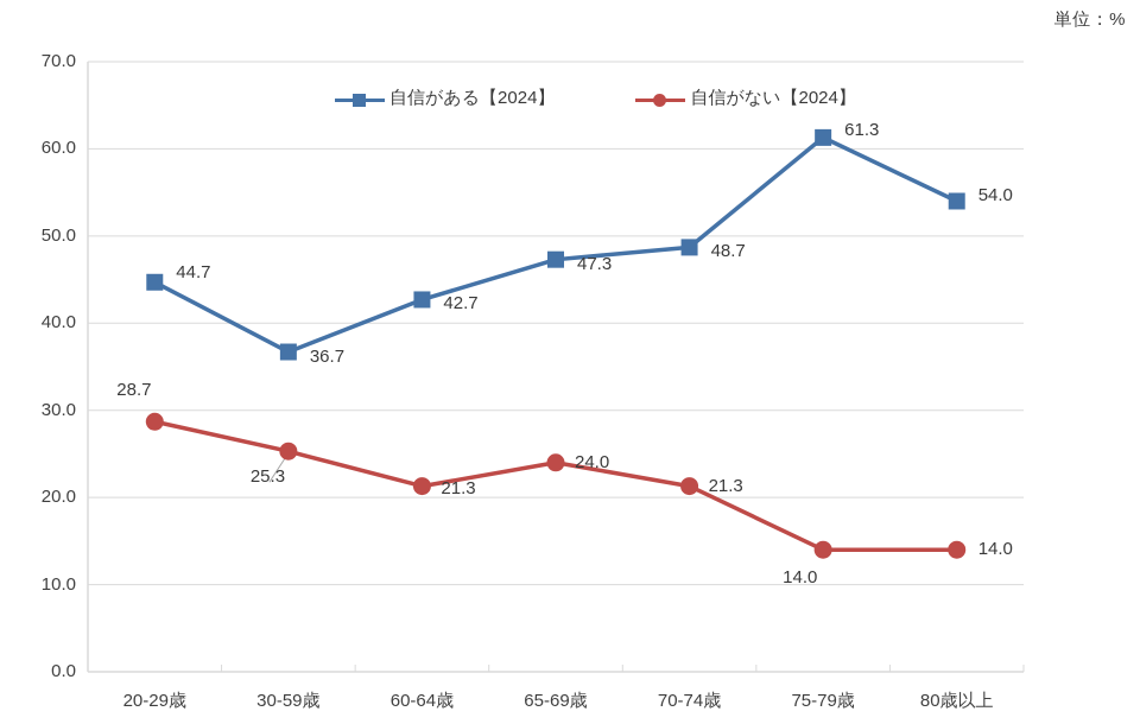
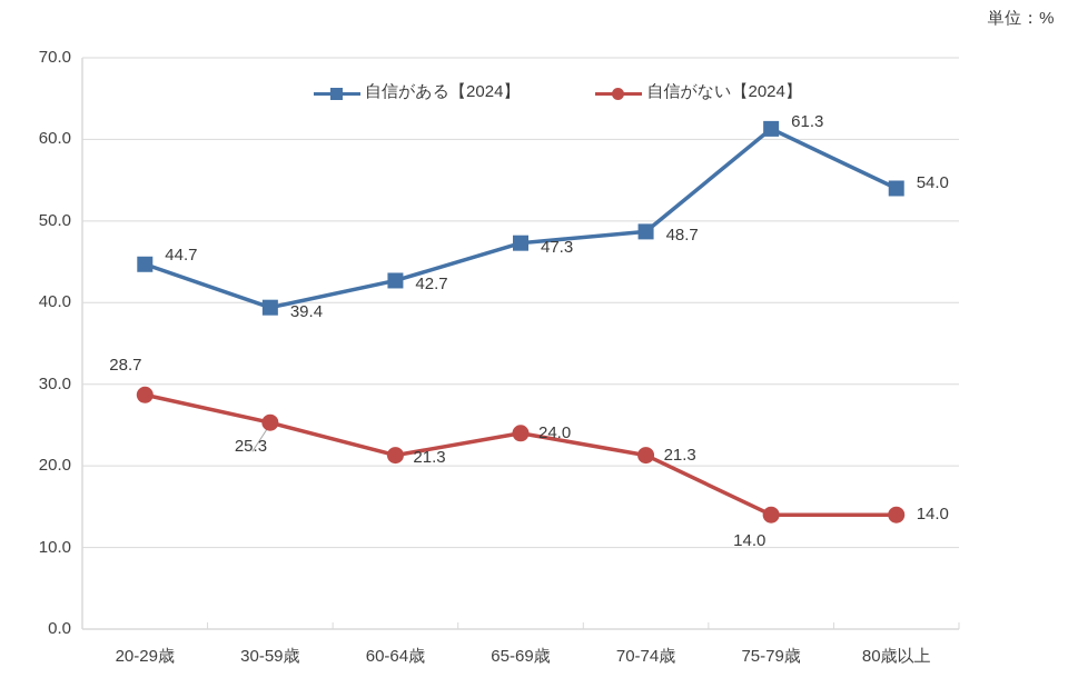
自信がある【2024】/30-59歳: 36.7 -> 39.4
